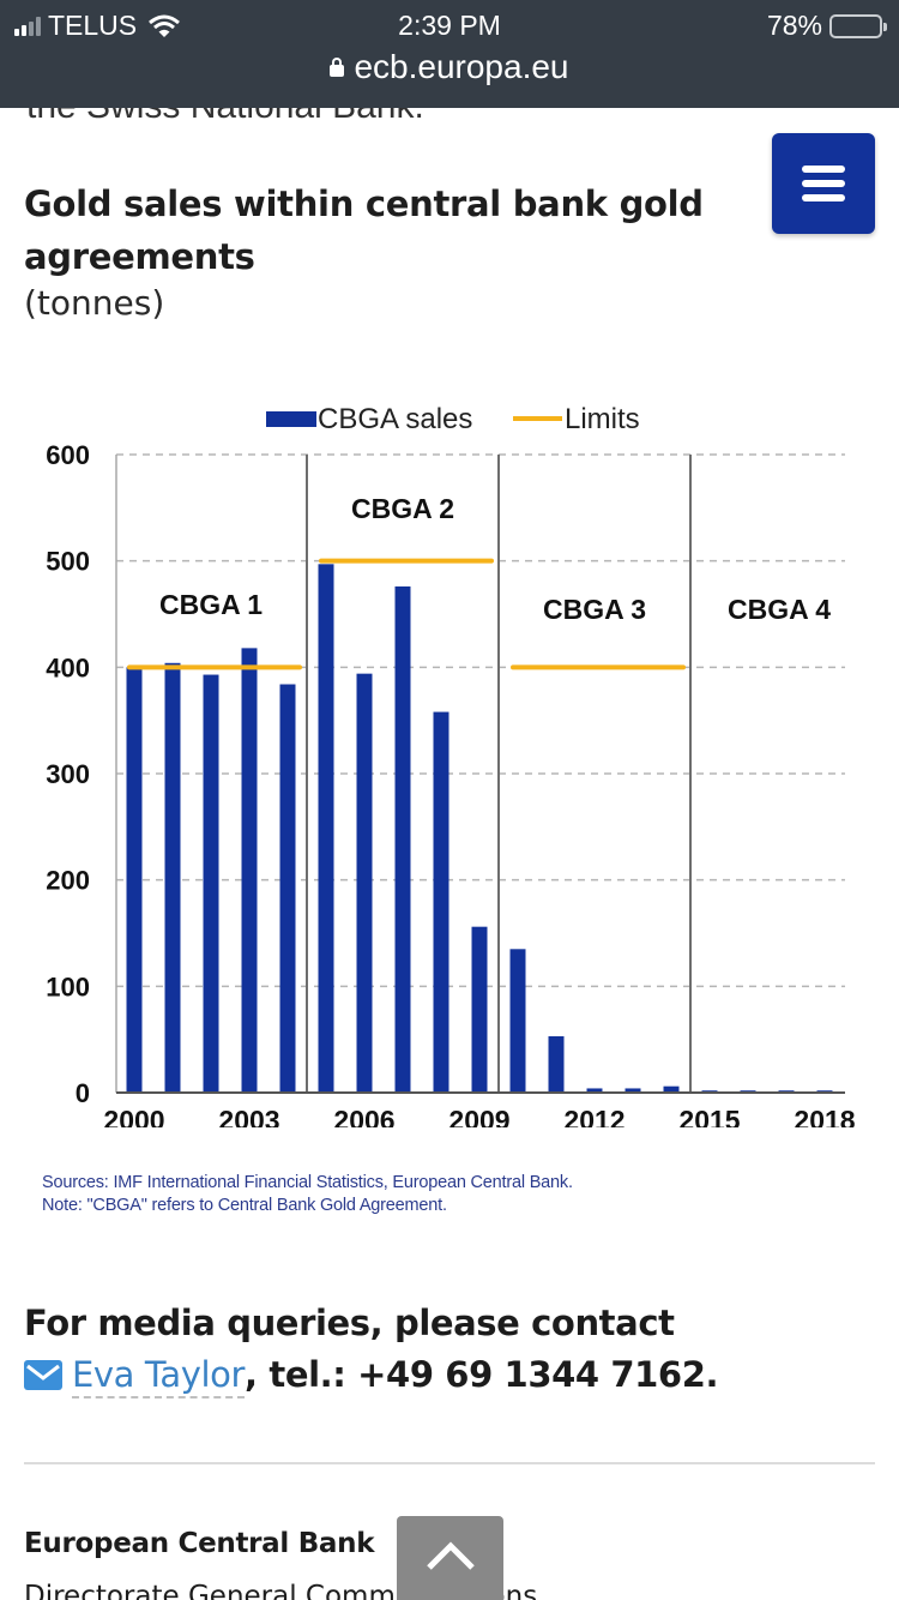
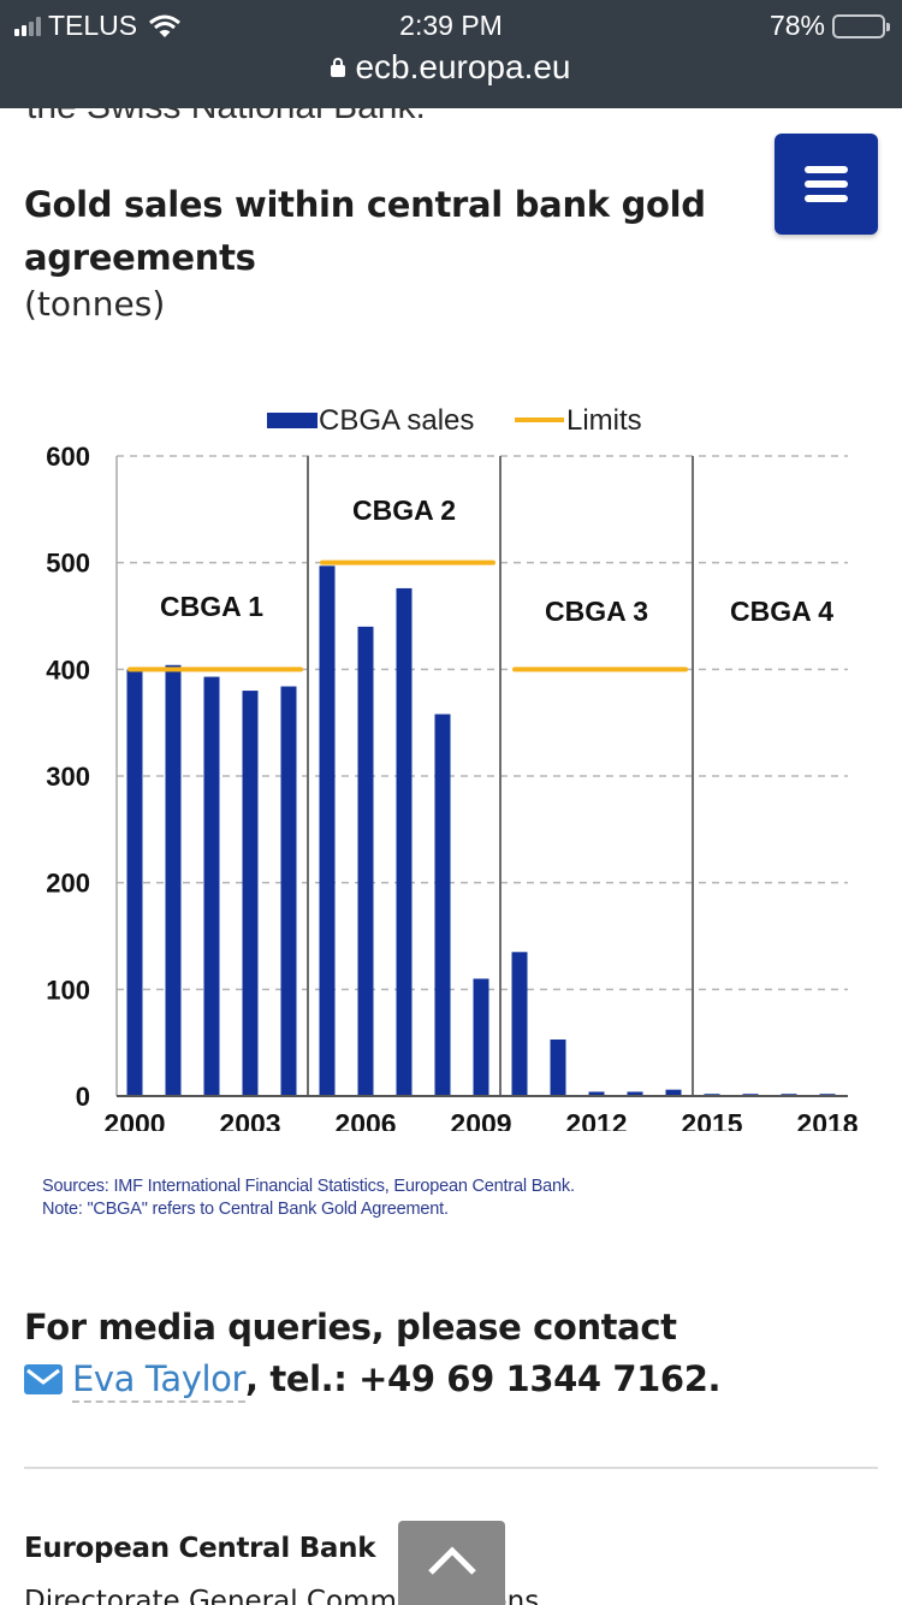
2003: 420 -> 380
2006: 390 -> 440
2009: 160 -> 110
